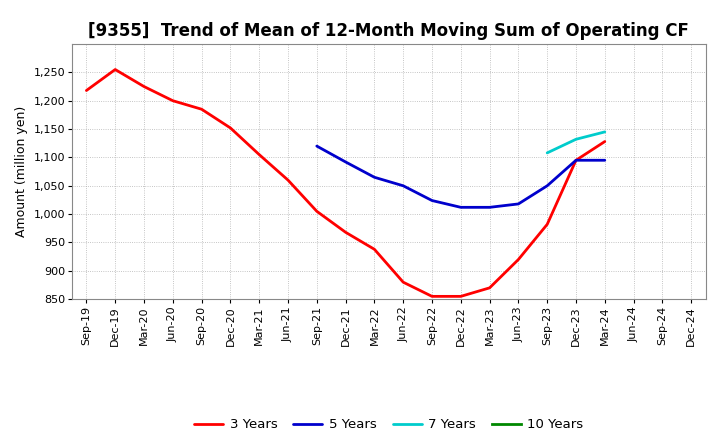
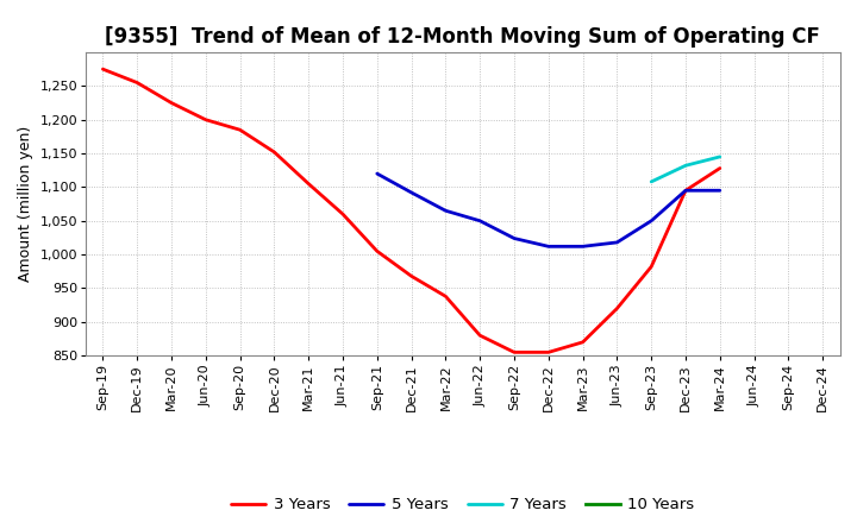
3 Years/Sep-19: 1,218 -> 1,275
